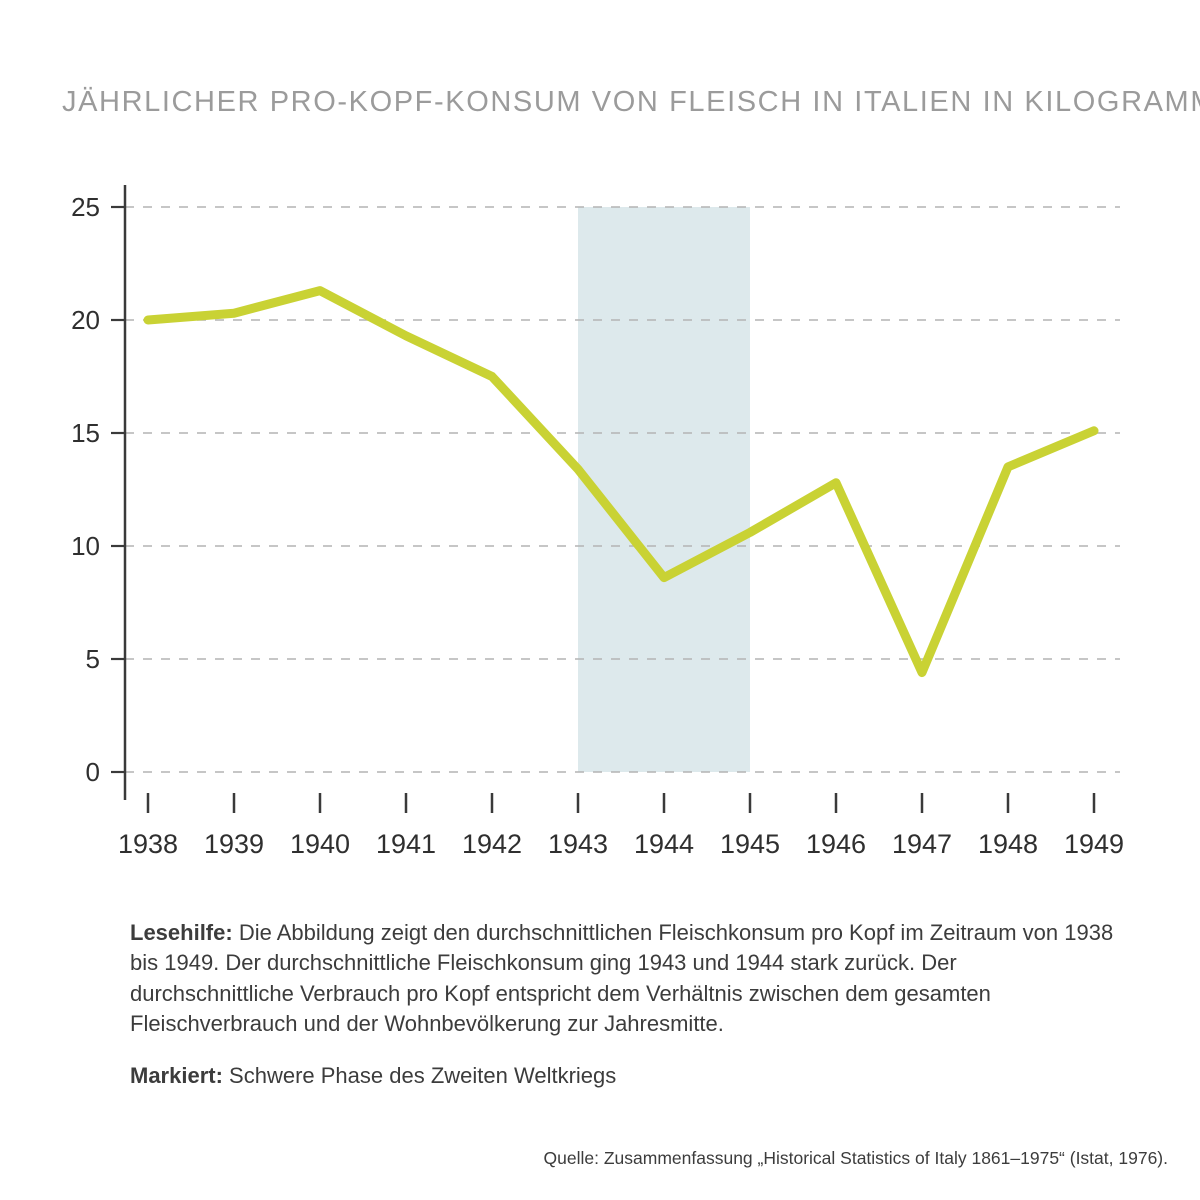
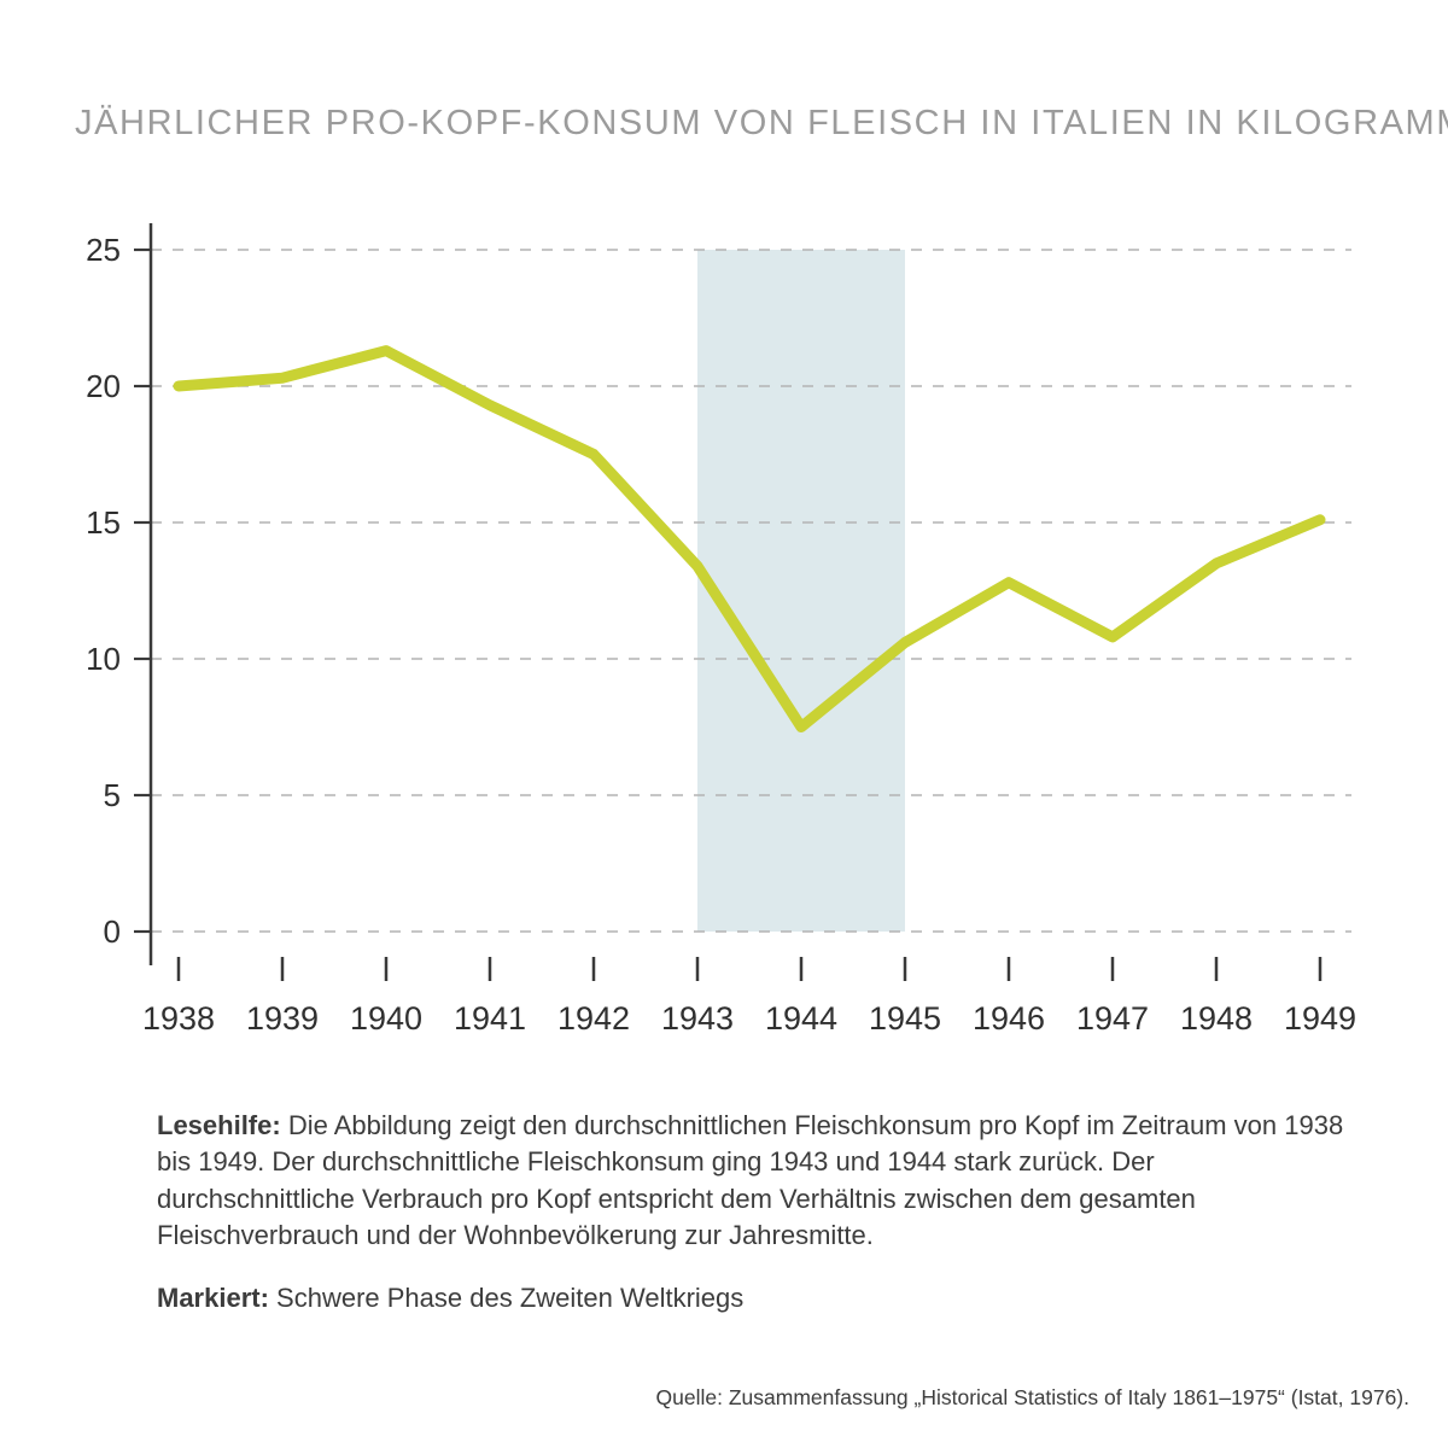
1944: 8.6 -> 7.5
1947: 4.4 -> 10.8
